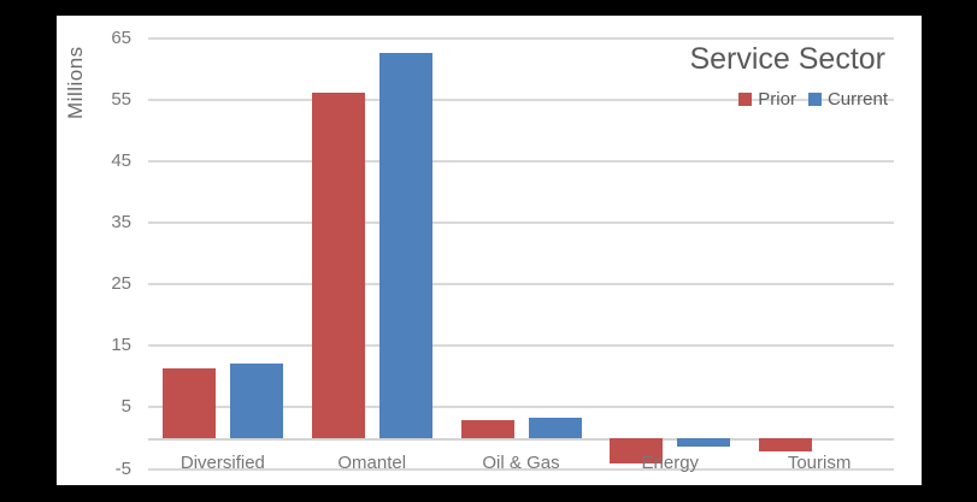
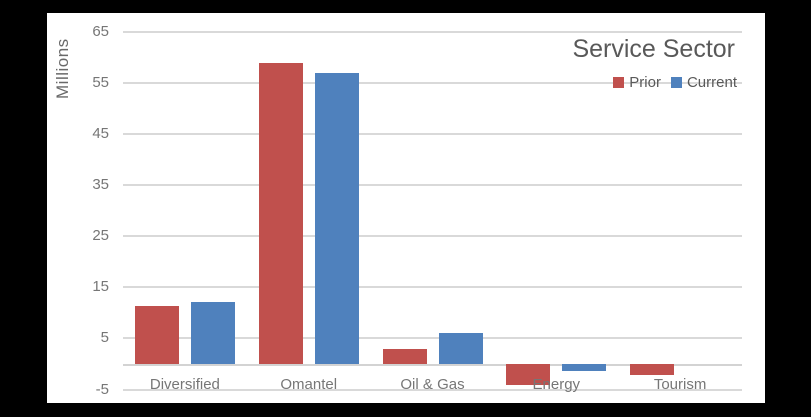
Prior/Omantel: 56 -> 59
Current/Omantel: 63 -> 57
Current/Oil & Gas: 3 -> 6
